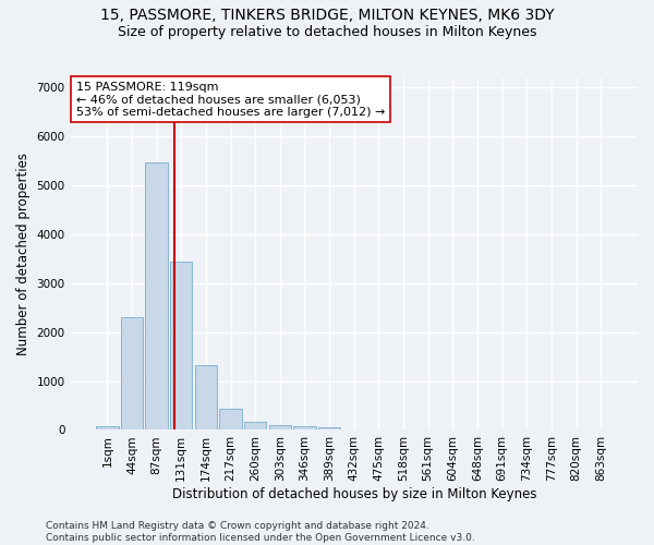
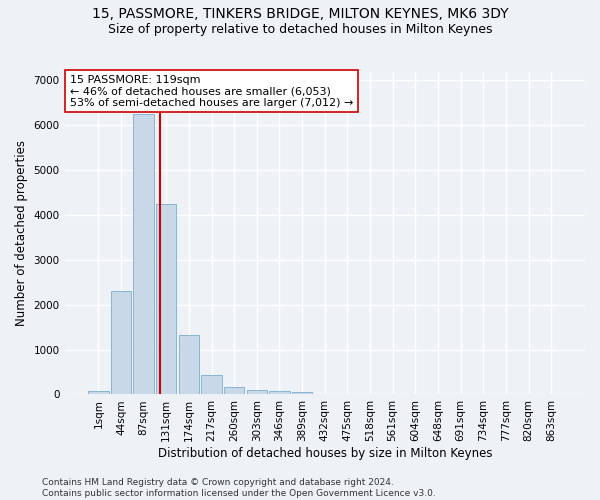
87sqm: 5480 -> 6250
131sqm: 3450 -> 4250
